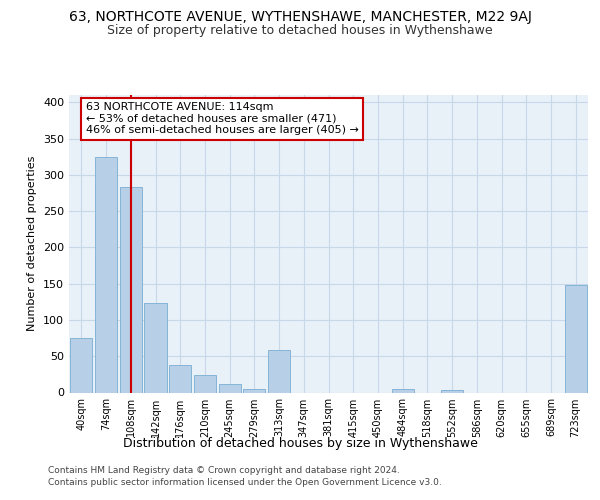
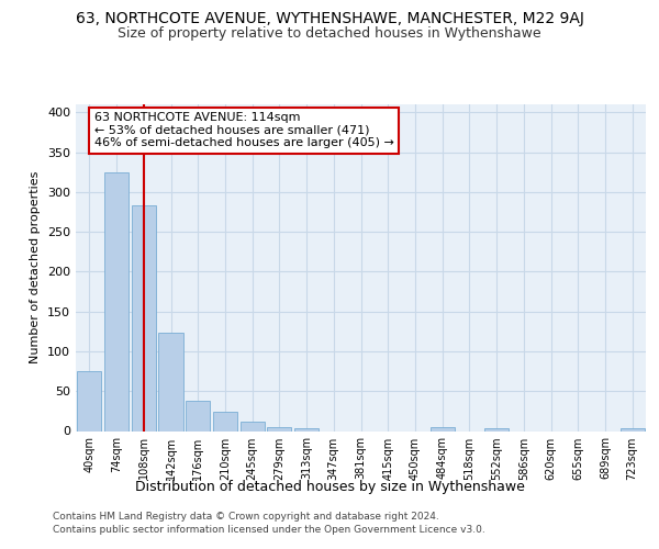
313sqm: 58 -> 3
723sqm: 148 -> 3
